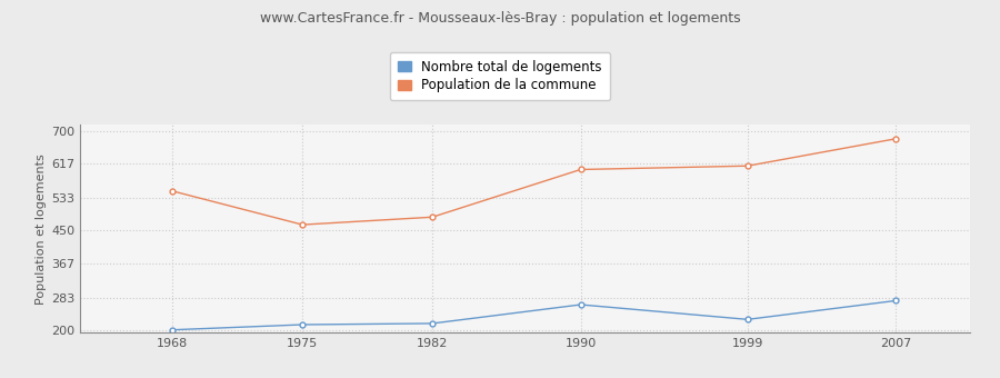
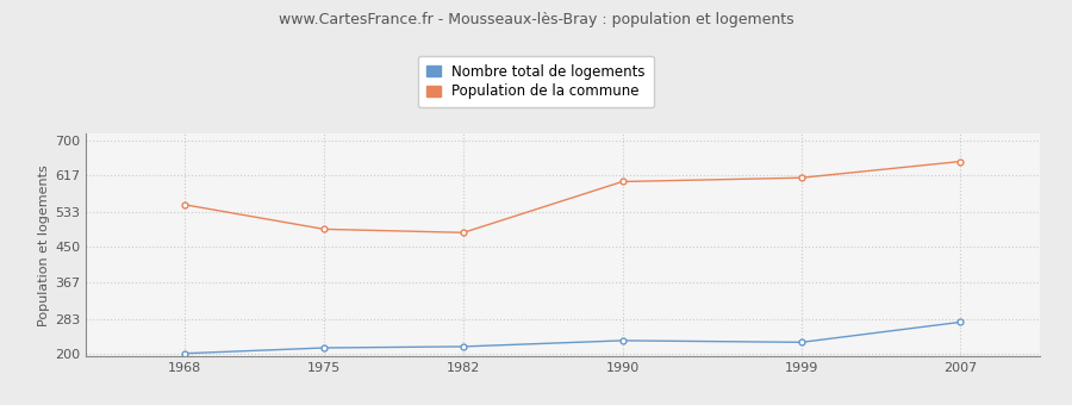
Population de la commune/1975: 465 -> 492
Nombre total de logements/1990: 265 -> 232
Population de la commune/2007: 680 -> 650
